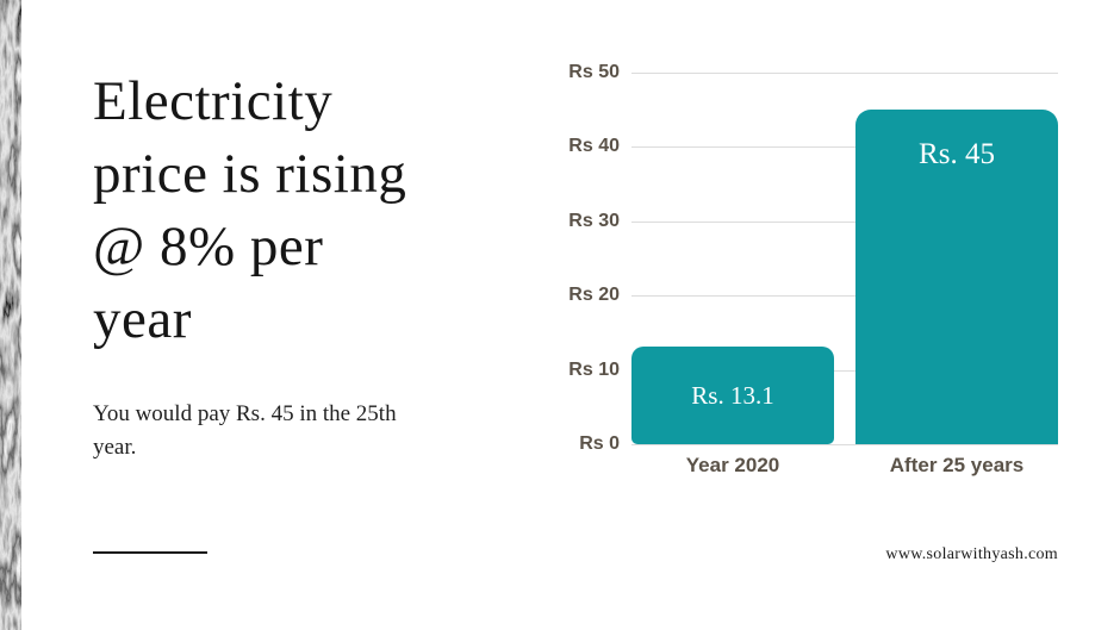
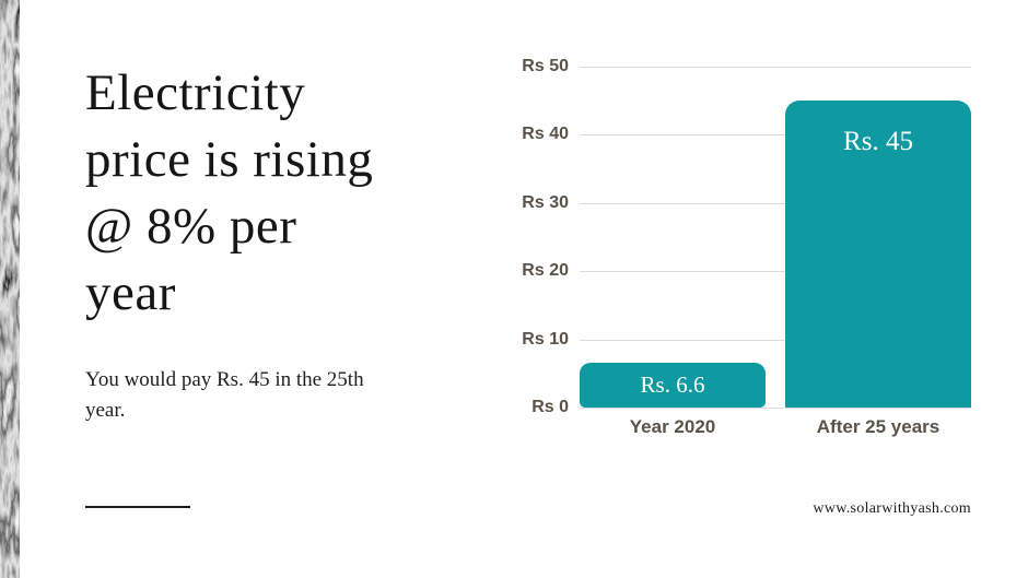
Year 2020: 13.1 -> 6.6
